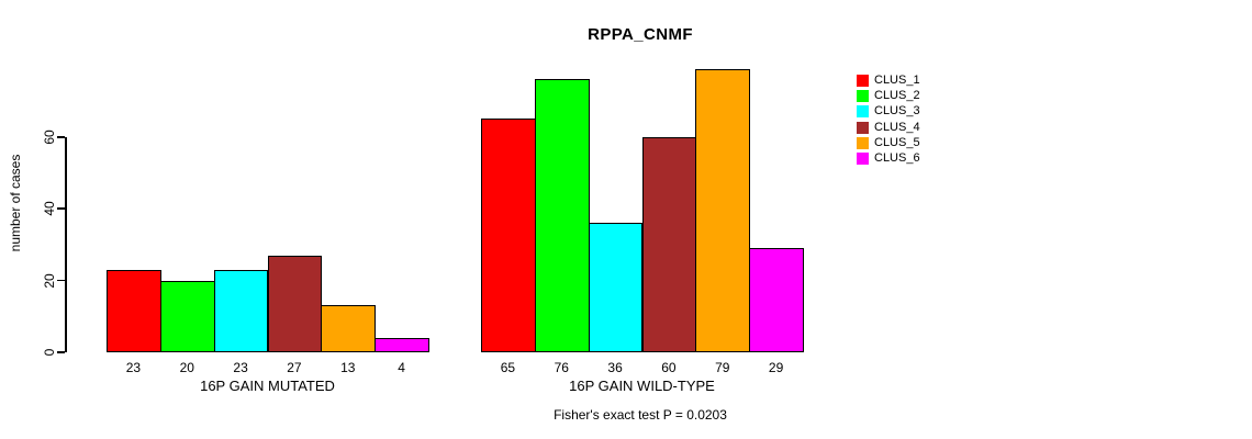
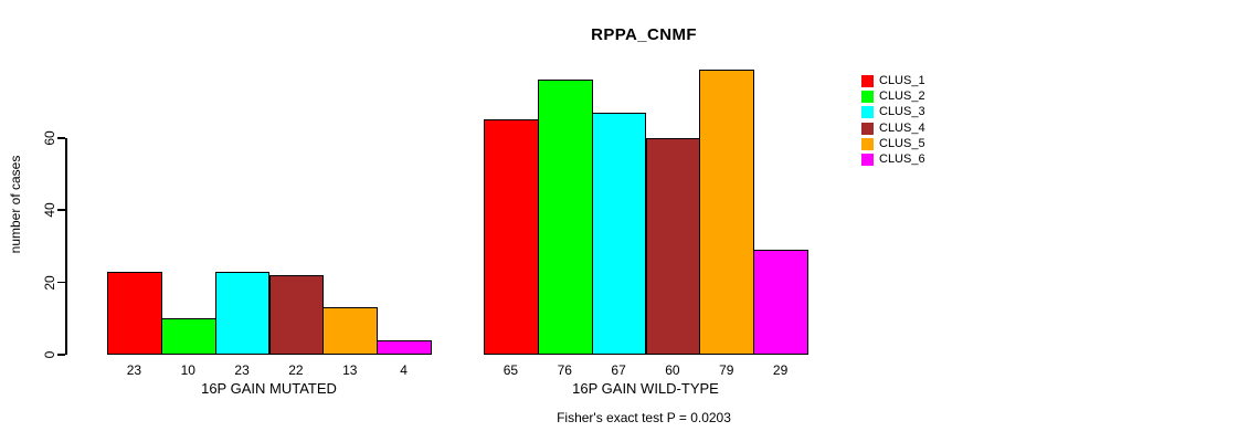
CLUS_2/16P GAIN MUTATED: 20 -> 10
CLUS_4/16P GAIN MUTATED: 27 -> 22
CLUS_3/16P GAIN WILD-TYPE: 36 -> 67
